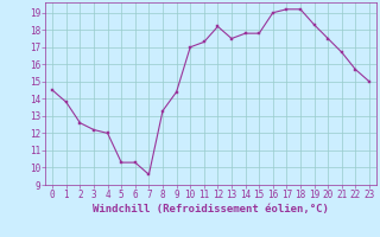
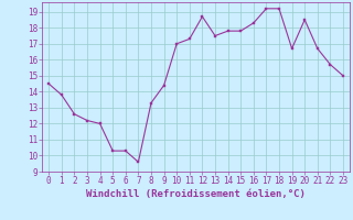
12: 18.2 -> 18.7
16: 19.0 -> 18.3
19: 18.3 -> 16.7
20: 17.5 -> 18.5
